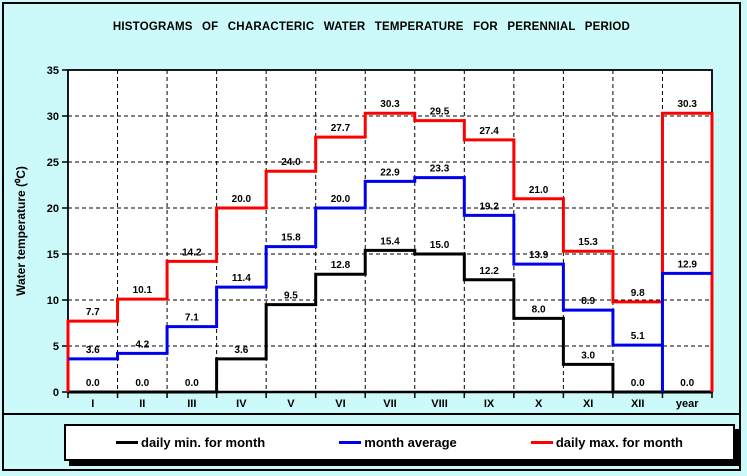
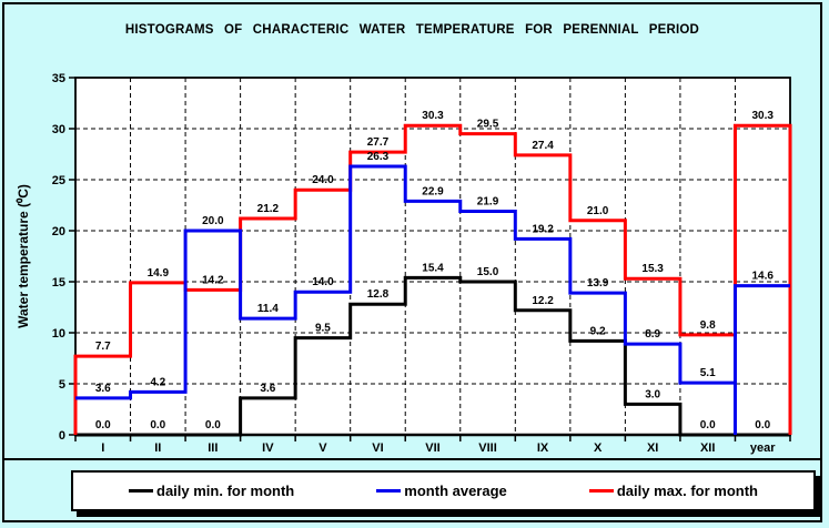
daily max. for month/II: 10.1 -> 14.9
month average/III: 7.1 -> 20.0
daily max. for month/IV: 20.0 -> 21.2
month average/V: 15.8 -> 14.0
month average/VI: 20.0 -> 26.3
month average/VIII: 23.3 -> 21.9
daily min. for month/X: 8.0 -> 9.2
month average/year: 12.9 -> 14.6
